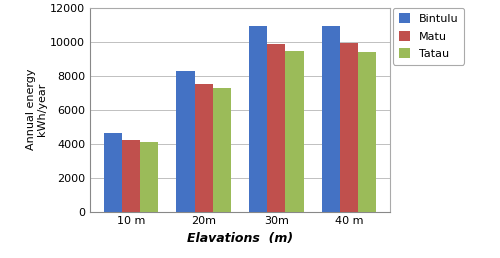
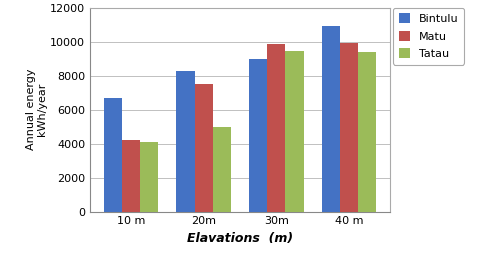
Bintulu/10 m: 4600 -> 6700
Tatau/20m: 7200 -> 5000
Bintulu/30m: 10900 -> 9000
